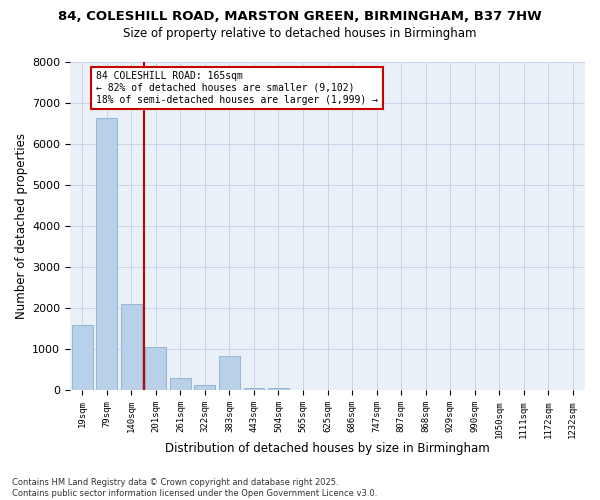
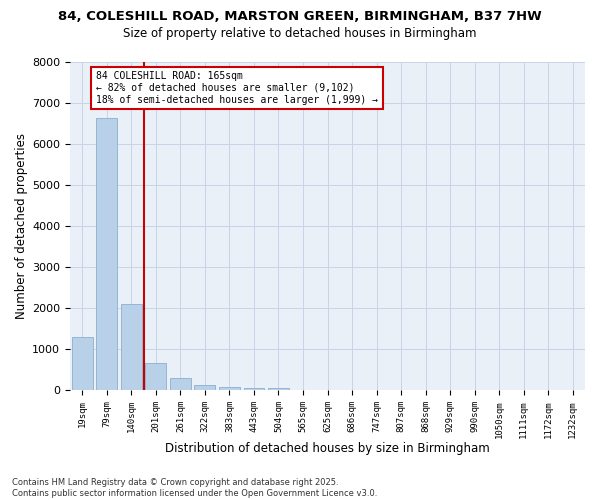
19sqm: 1600 -> 1300
201sqm: 1050 -> 680
383sqm: 850 -> 80
